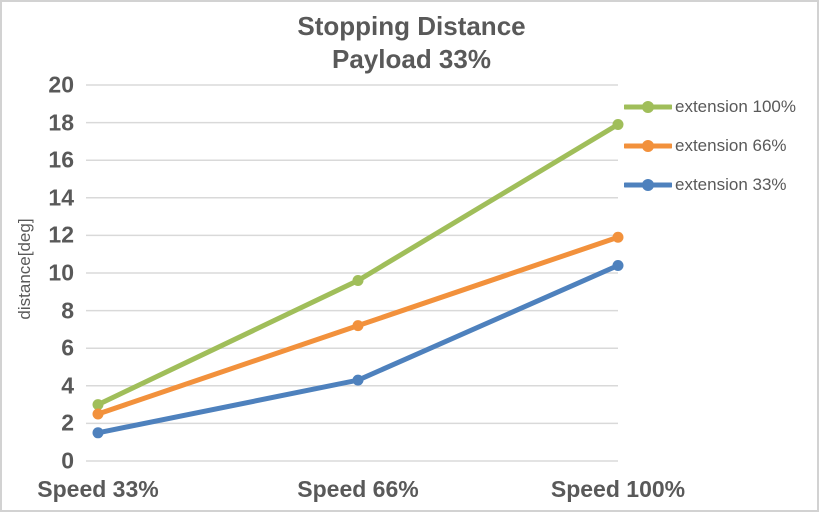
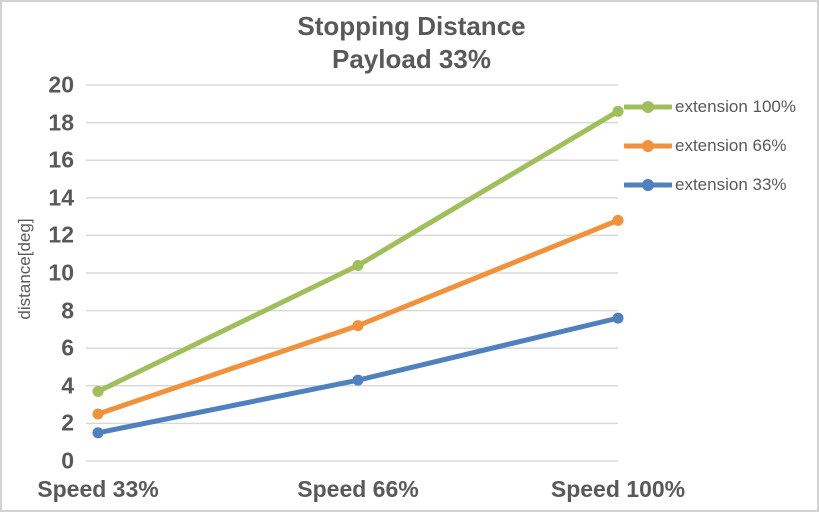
extension 100%/Speed 33%: 3.0 -> 3.7
extension 100%/Speed 66%: 9.6 -> 10.4
extension 100%/Speed 100%: 17.9 -> 18.6
extension 66%/Speed 100%: 11.9 -> 12.8
extension 33%/Speed 100%: 10.4 -> 7.6
